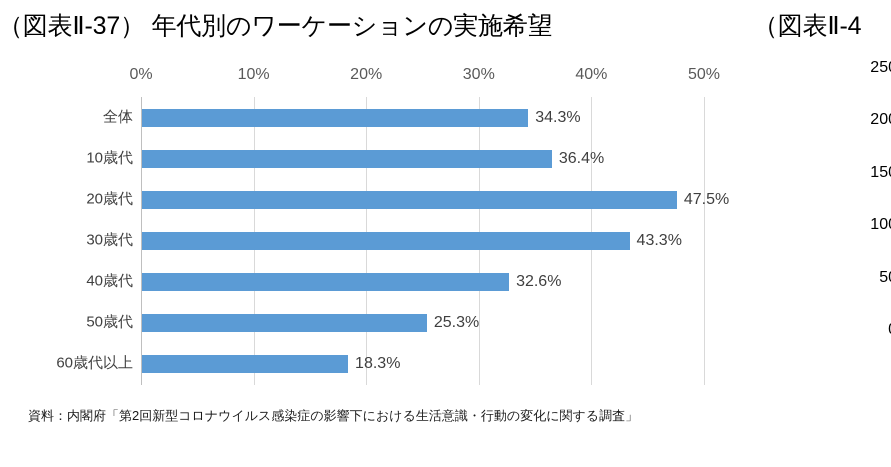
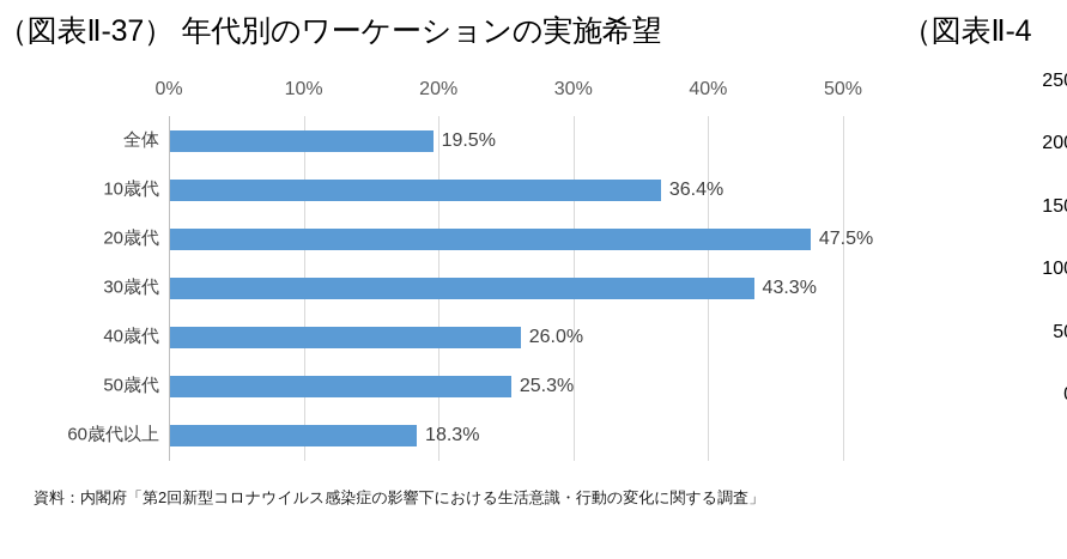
全体: 34.3% -> 19.5%
40歳代: 32.6% -> 26.0%
